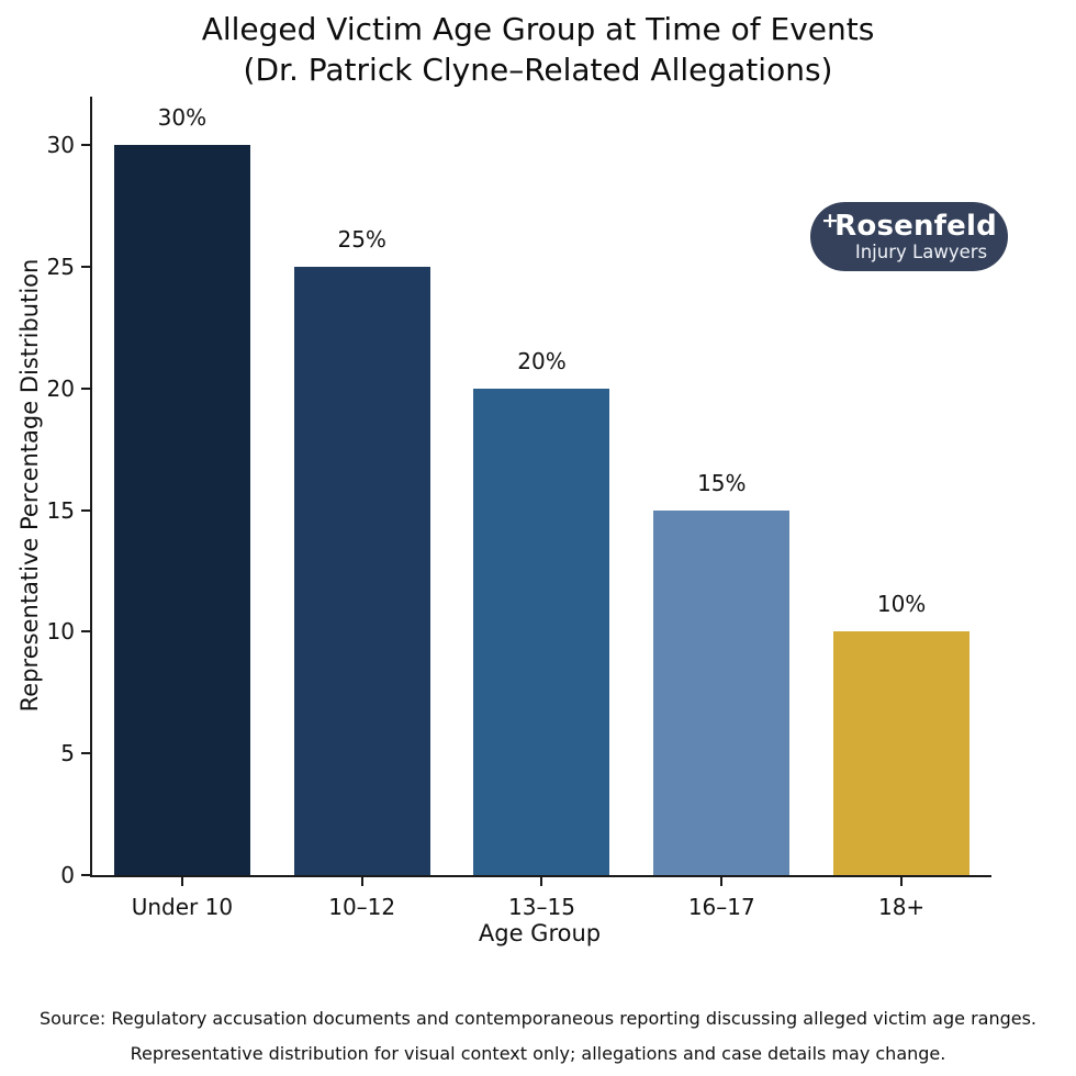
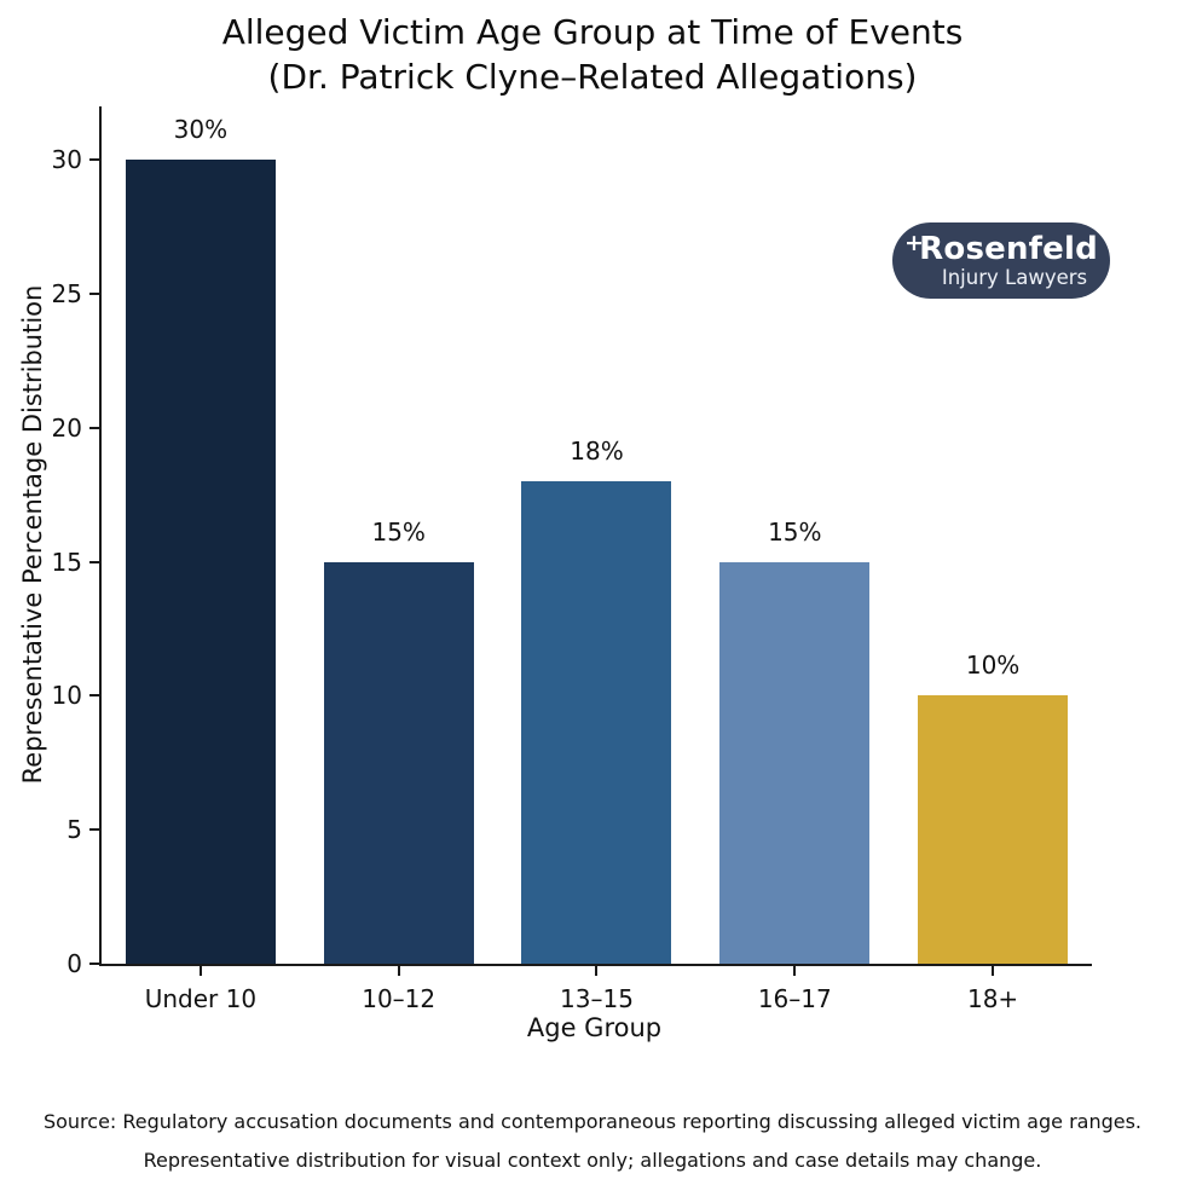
10–12: 25% -> 15%
13–15: 20% -> 18%
